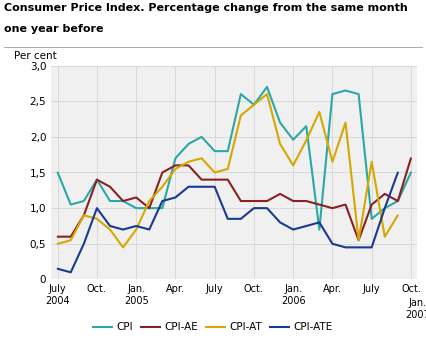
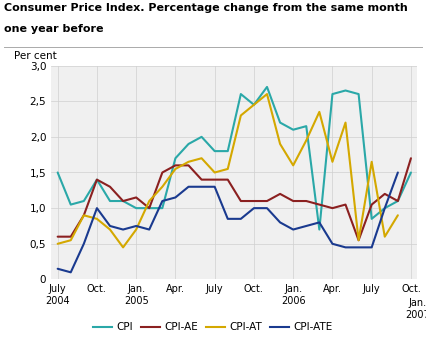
CPI/Jan. 2006: 1,96 -> 2,10
